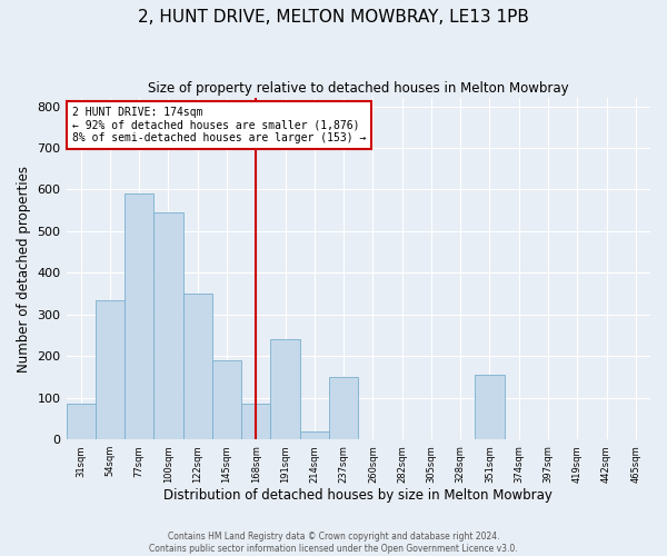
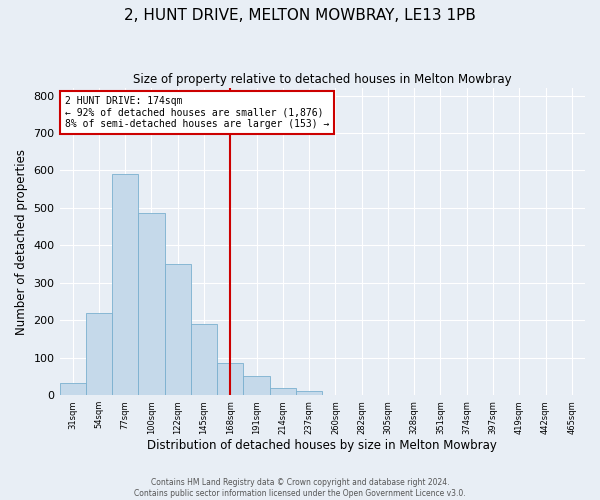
31sqm: 85 -> 33
54sqm: 335 -> 220
100sqm: 545 -> 487
191sqm: 240 -> 50
237sqm: 150 -> 12
351sqm: 155 -> 1
